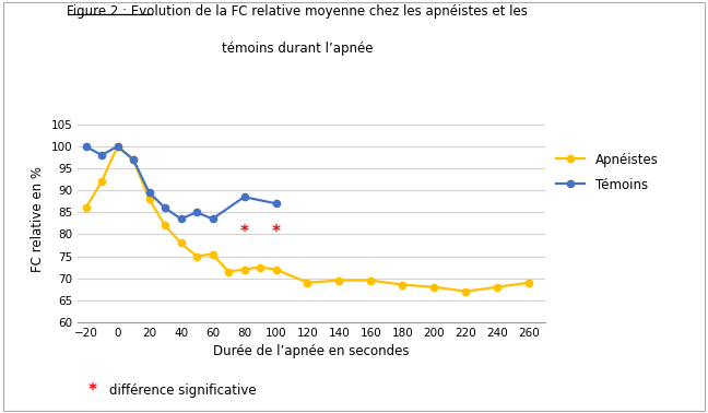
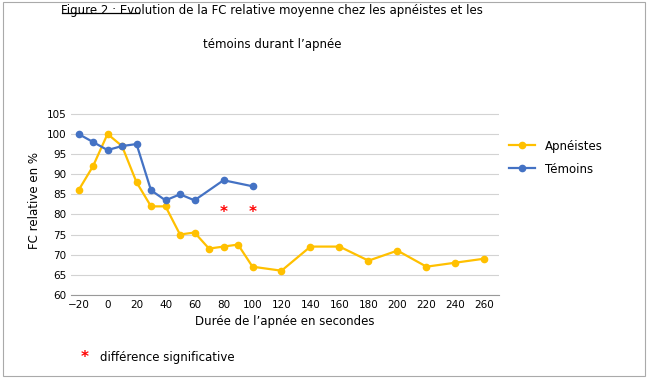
Témoins/0: 100.0 -> 96.0
Témoins/20: 89.5 -> 97.5
Apnéistes/40: 78.0 -> 82.0
Apnéistes/100: 72.0 -> 67.0
Apnéistes/120: 69.0 -> 66.0
Apnéistes/140: 69.5 -> 72.0
Apnéistes/160: 69.5 -> 72.0
Apnéistes/200: 68.0 -> 71.0
